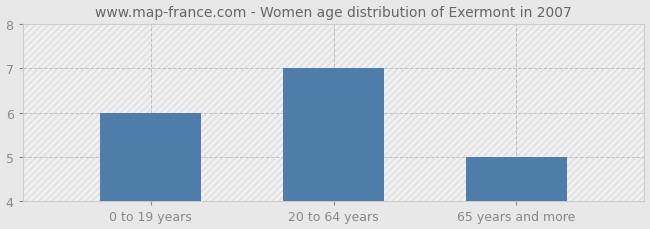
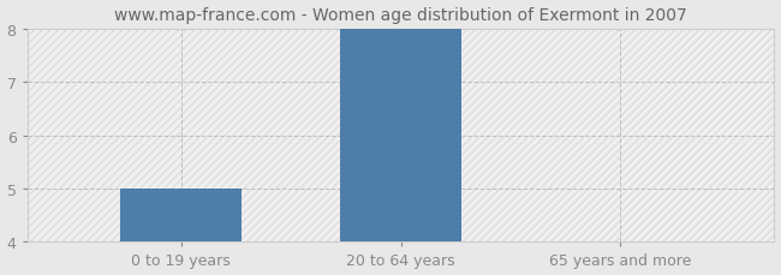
0 to 19 years: 6 -> 5
20 to 64 years: 7 -> 8
65 years and more: 5 -> 4
